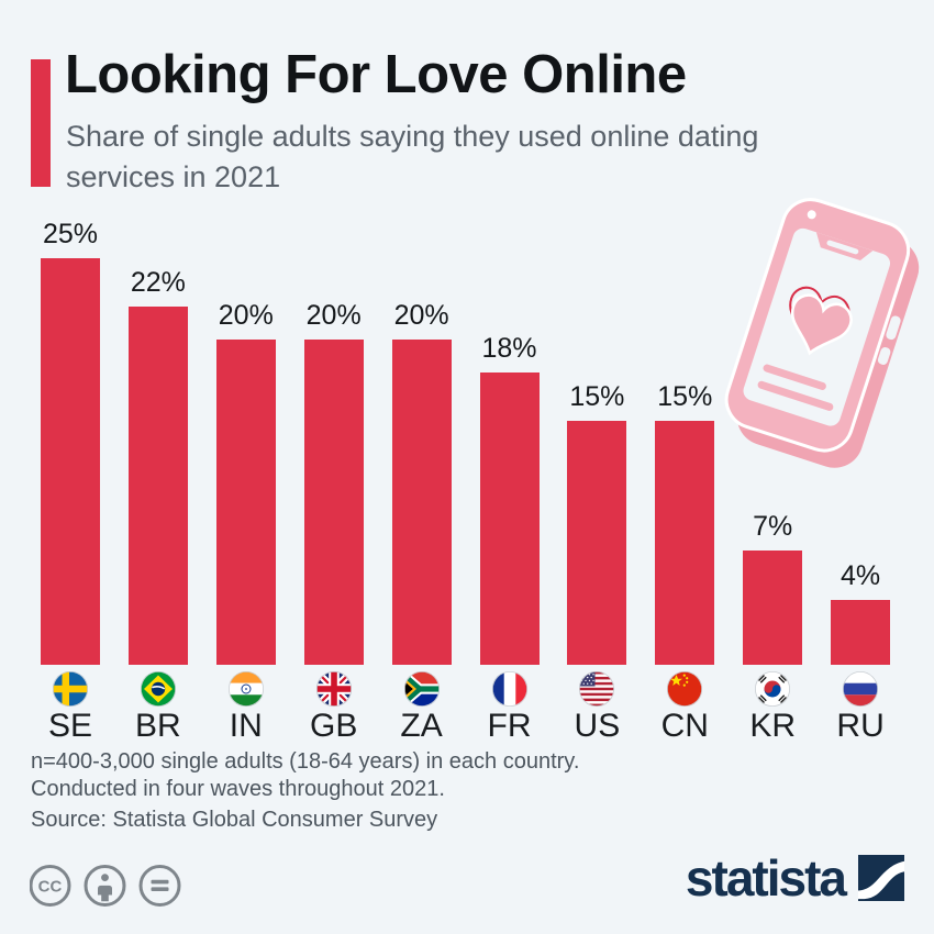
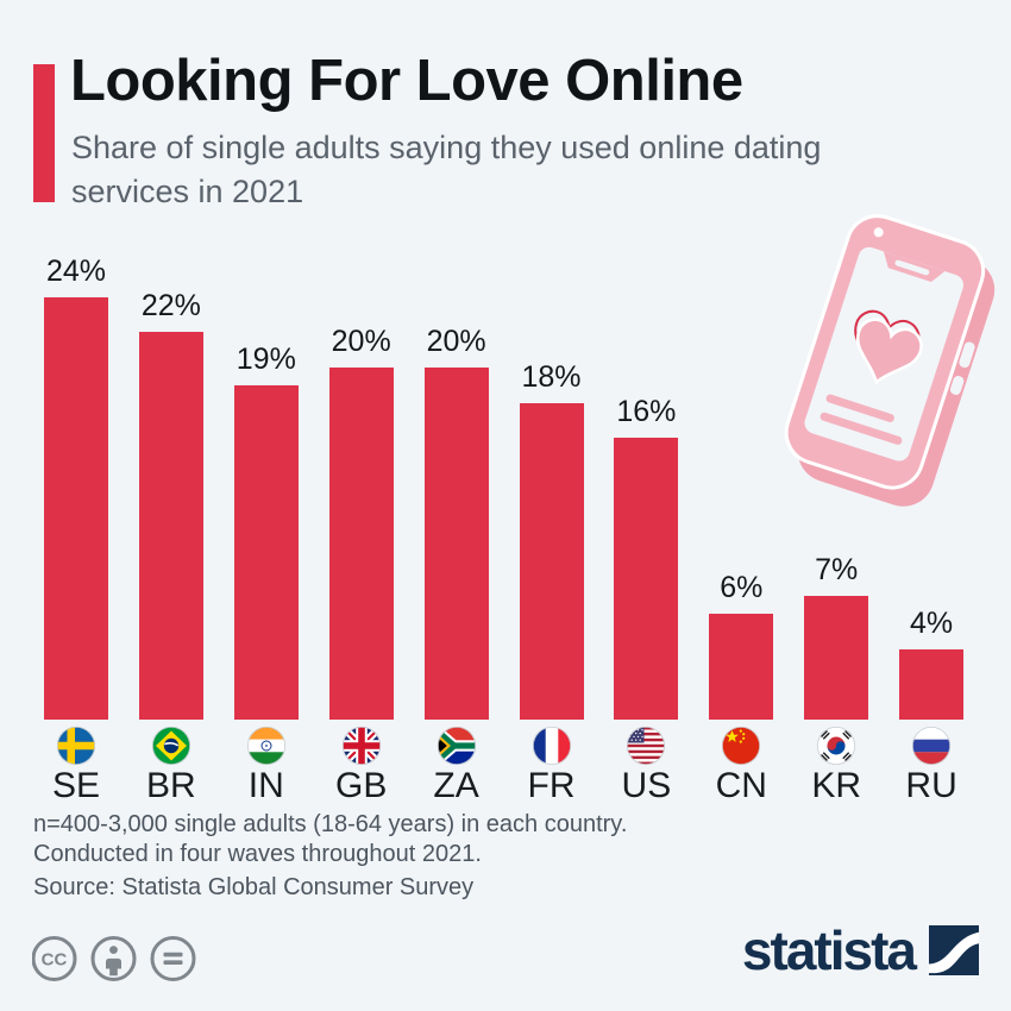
SE: 25% -> 24%
IN: 20% -> 19%
US: 15% -> 16%
CN: 15% -> 6%
